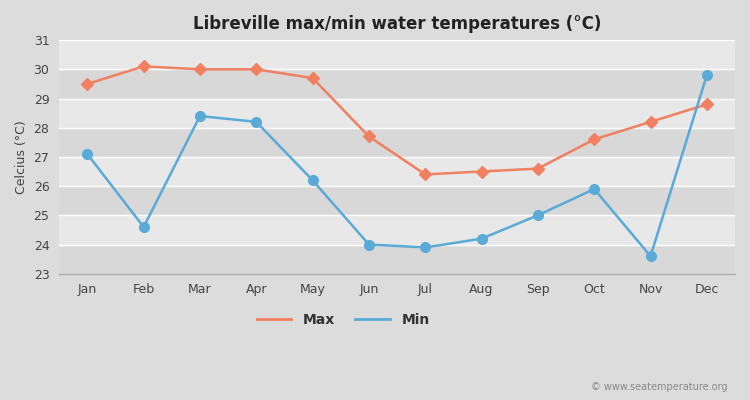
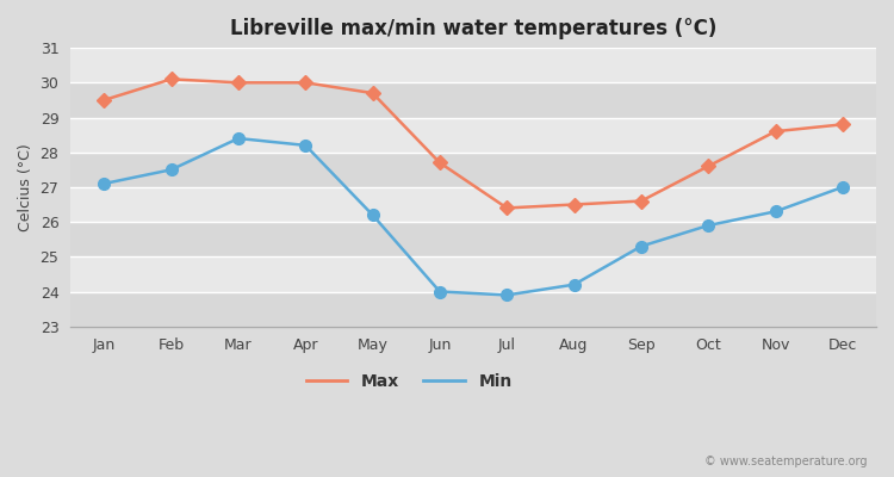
Min/Feb: 24.6 -> 27.5
Min/Sep: 25.0 -> 25.3
Max/Nov: 28.2 -> 28.6
Min/Nov: 23.6 -> 26.3
Min/Dec: 29.8 -> 27.0
